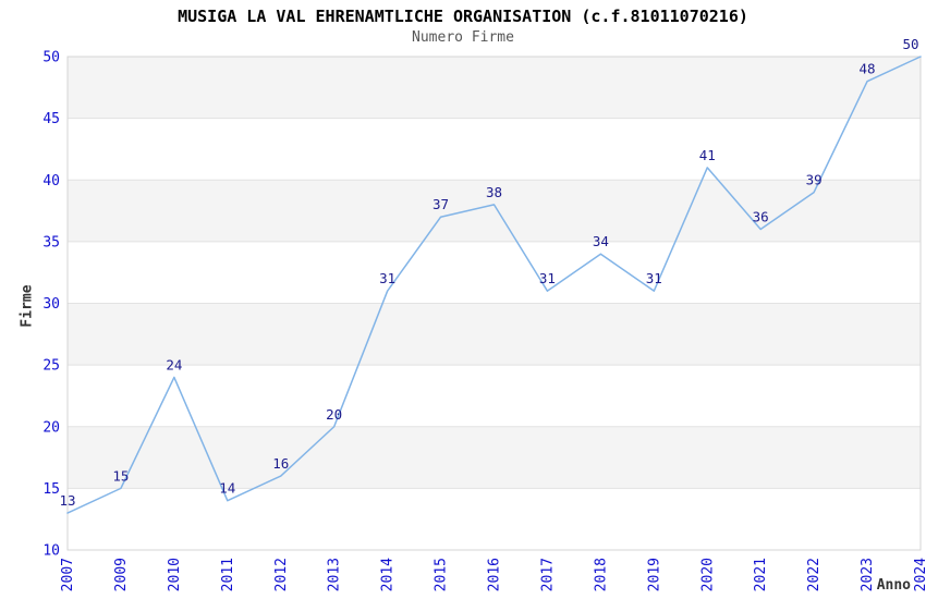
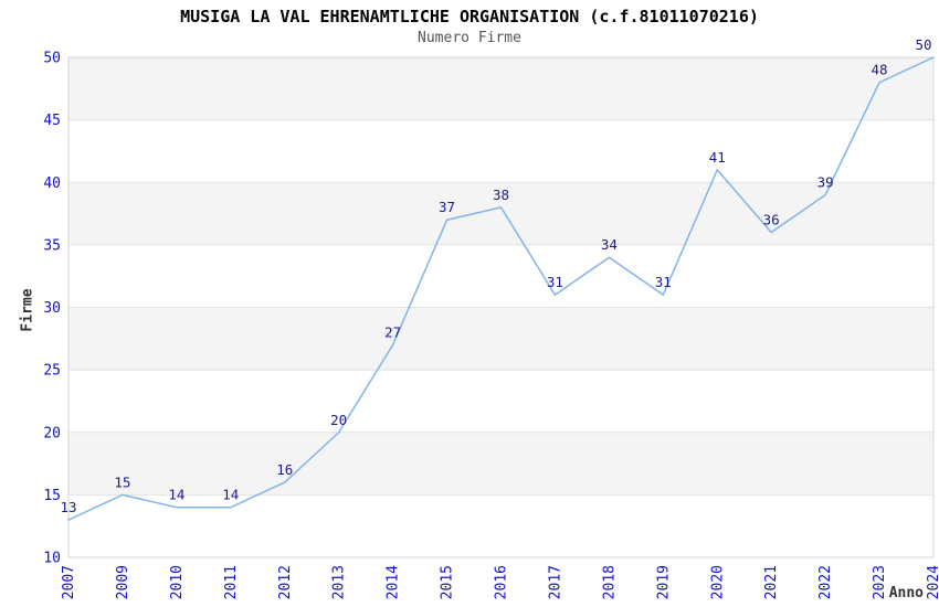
2010: 24 -> 14
2014: 31 -> 27
